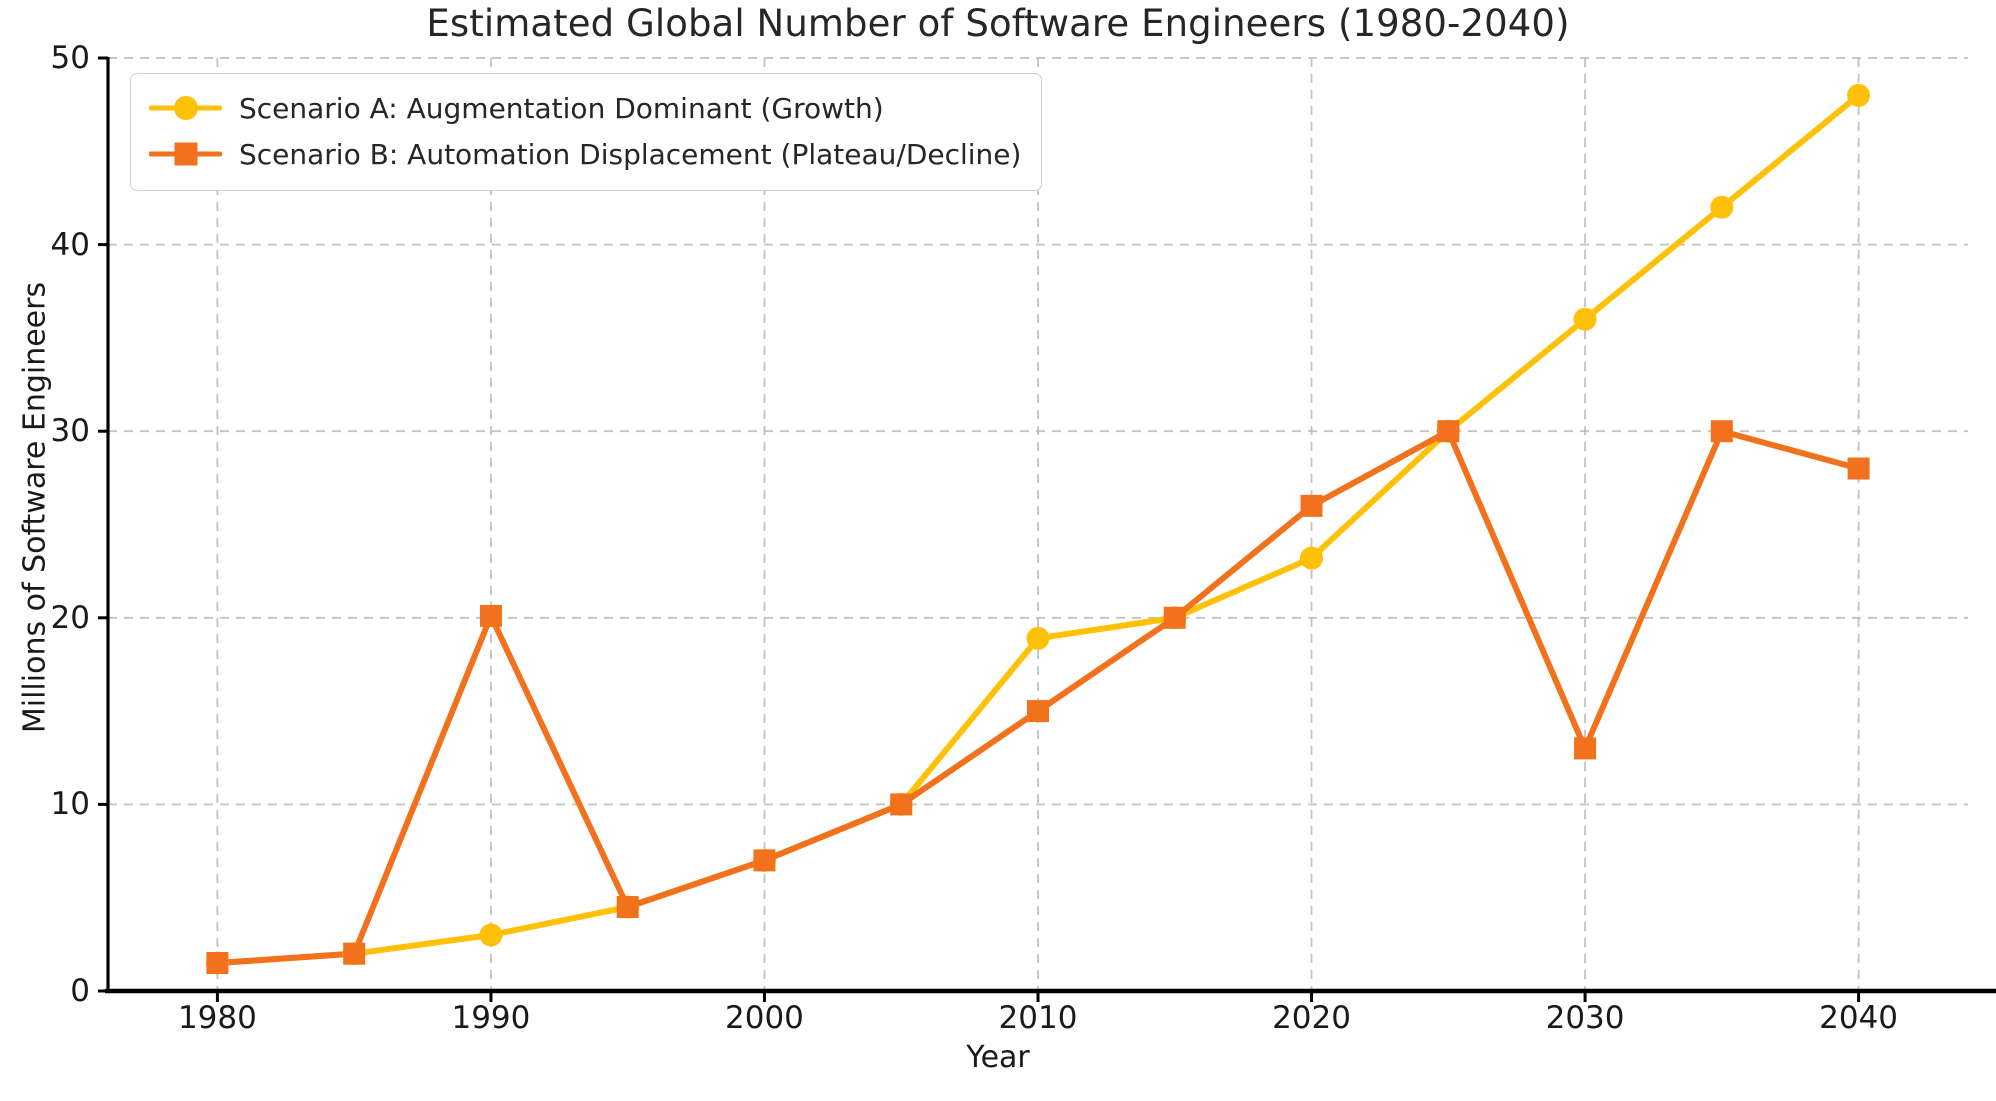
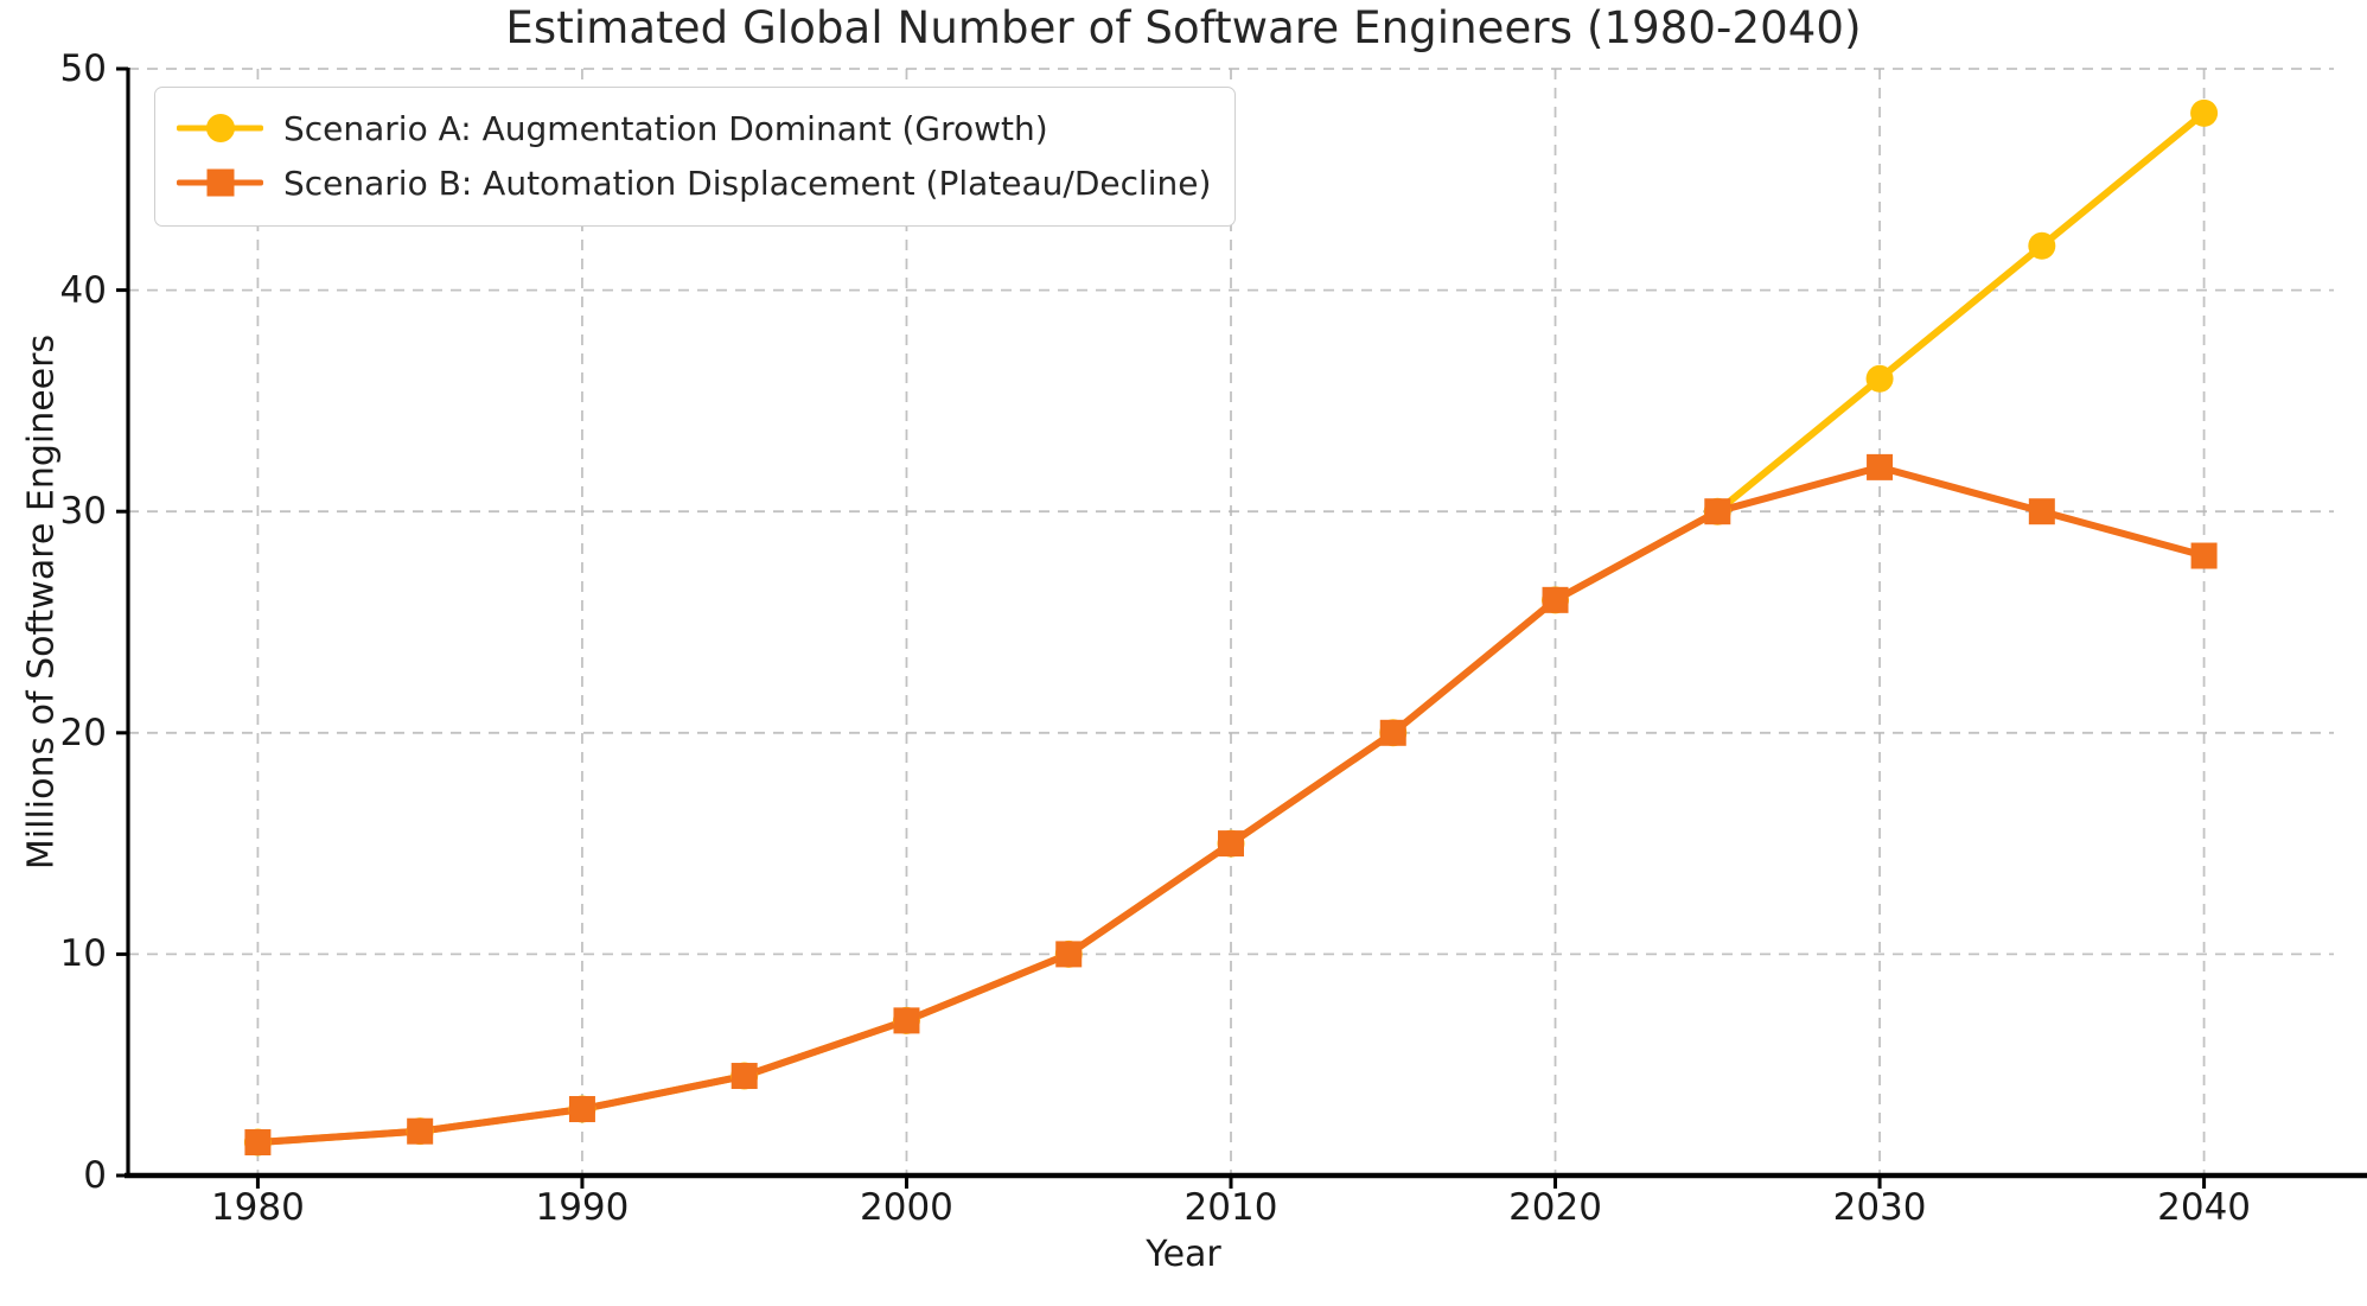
Scenario B: Automation Displacement (Plateau/Decline)/1990: 20.1 -> 3.0
Scenario A: Augmentation Dominant (Growth)/2010: 18.9 -> 15.0
Scenario A: Augmentation Dominant (Growth)/2020: 23.2 -> 26.0
Scenario B: Automation Displacement (Plateau/Decline)/2030: 13.0 -> 32.0
